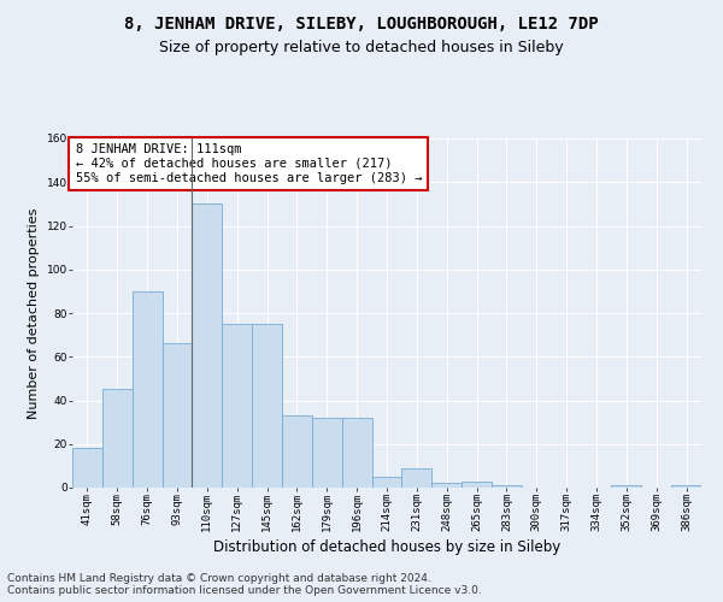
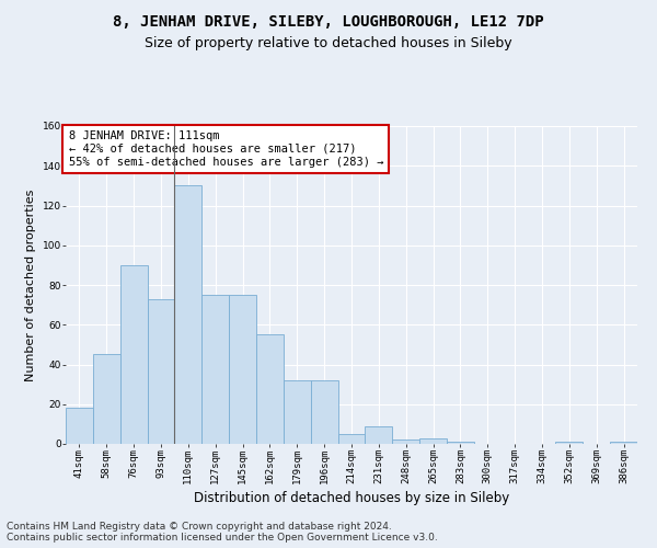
93sqm: 66 -> 73
162sqm: 33 -> 55
